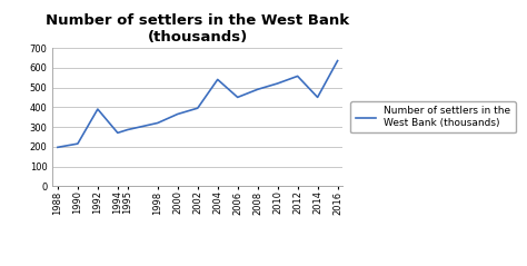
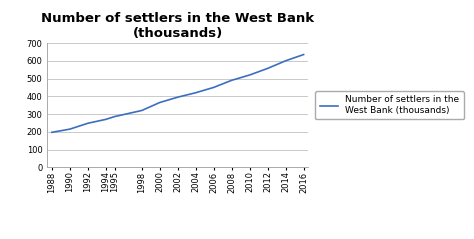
1992: 390 -> 250
2004: 540 -> 420
2014: 450 -> 600
